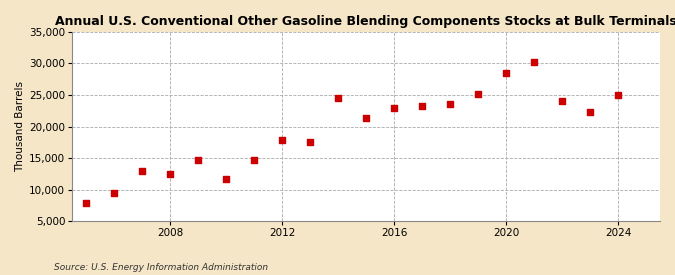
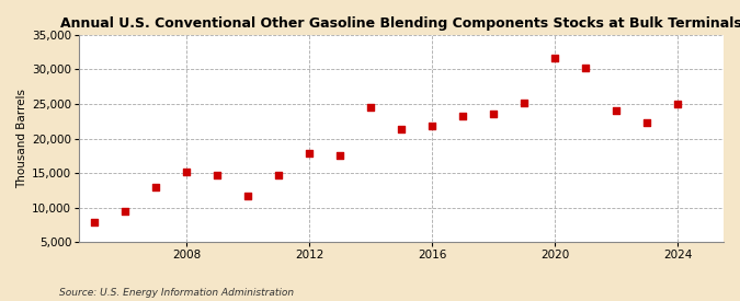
2008: 12,500 -> 15,200
2016: 23,000 -> 21,800
2020: 28,500 -> 31,600
